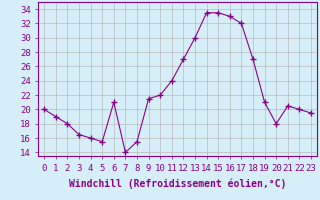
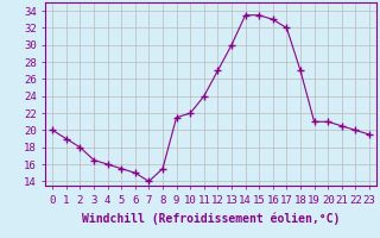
6: 21.0 -> 15.0
20: 18.0 -> 21.0
